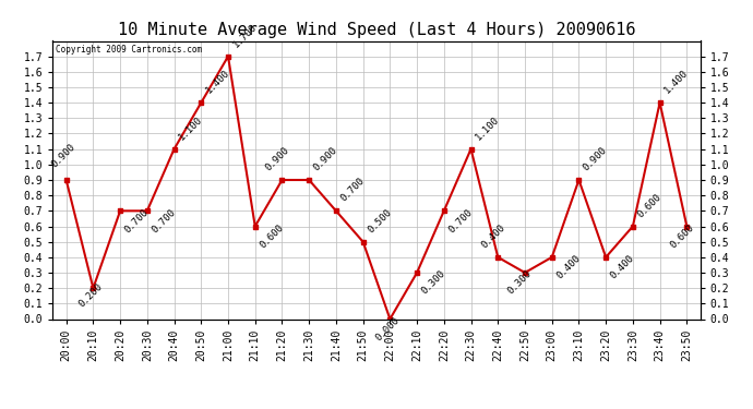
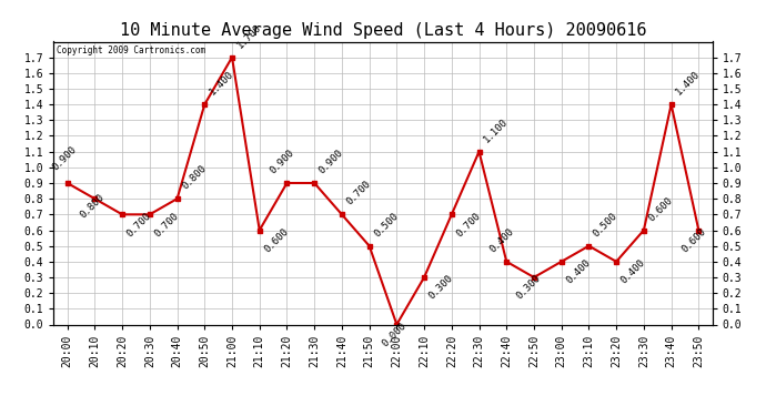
20:10: 0.200 -> 0.800
20:40: 1.100 -> 0.800
23:10: 0.900 -> 0.500
